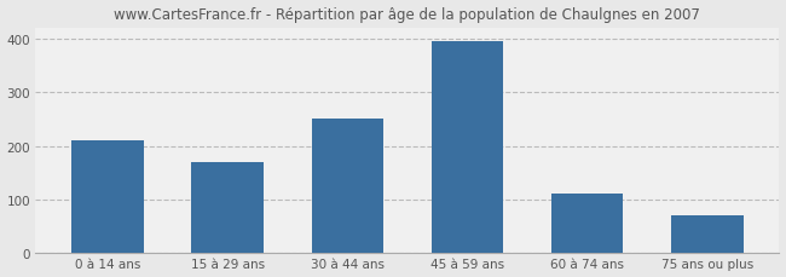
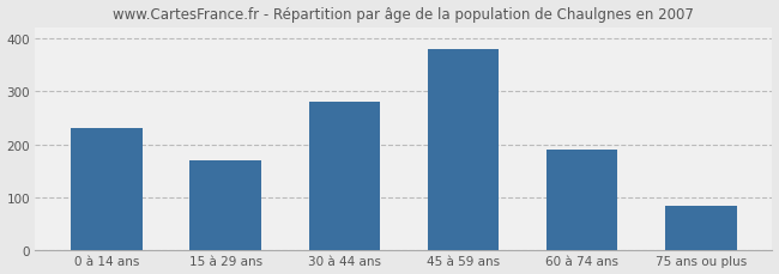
0 à 14 ans: 210 -> 230
30 à 44 ans: 250 -> 280
45 à 59 ans: 395 -> 380
60 à 74 ans: 110 -> 190
75 ans ou plus: 70 -> 85
